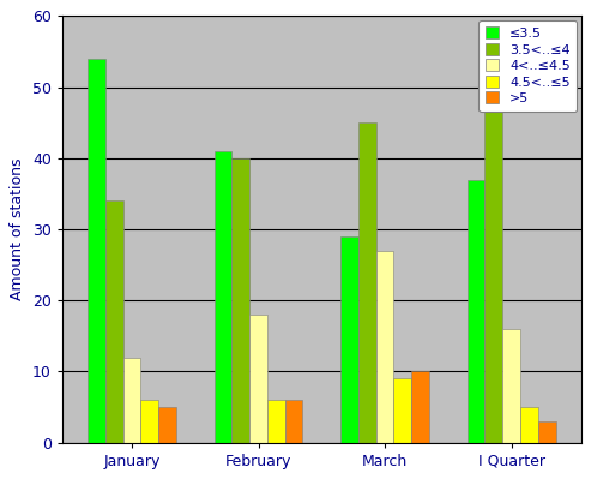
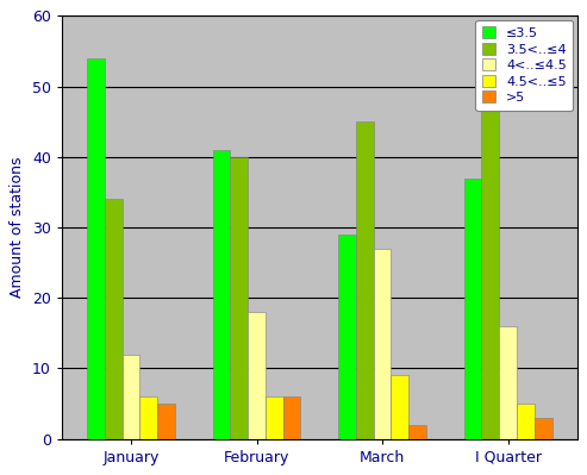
>5/March: 10 -> 2
